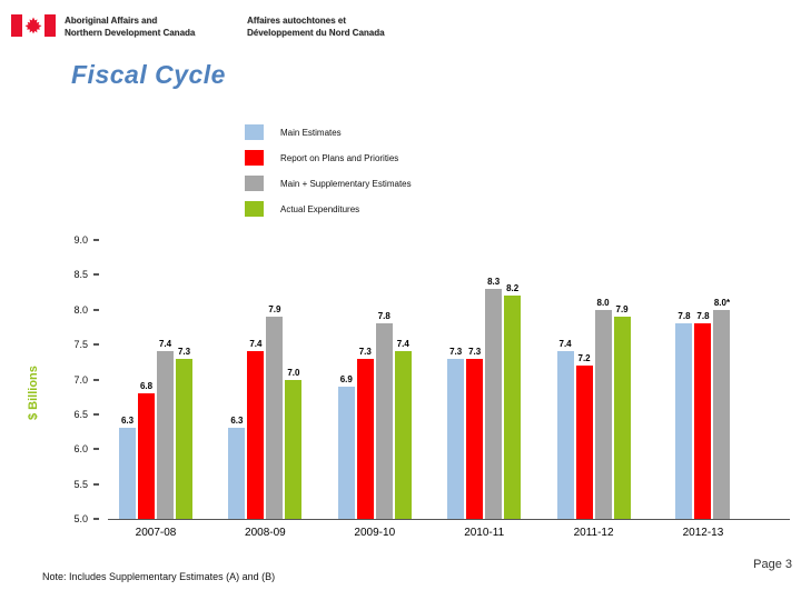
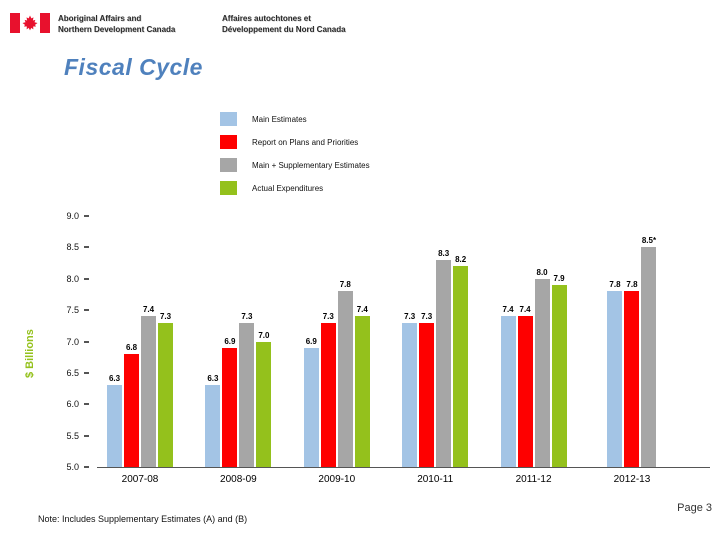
Report on Plans and Priorities/2008-09: 7.4 -> 6.9
Main + Supplementary Estimates/2008-09: 7.9 -> 7.3
Report on Plans and Priorities/2011-12: 7.2 -> 7.4
Main + Supplementary Estimates/2012-13: 8.0 -> 8.5
